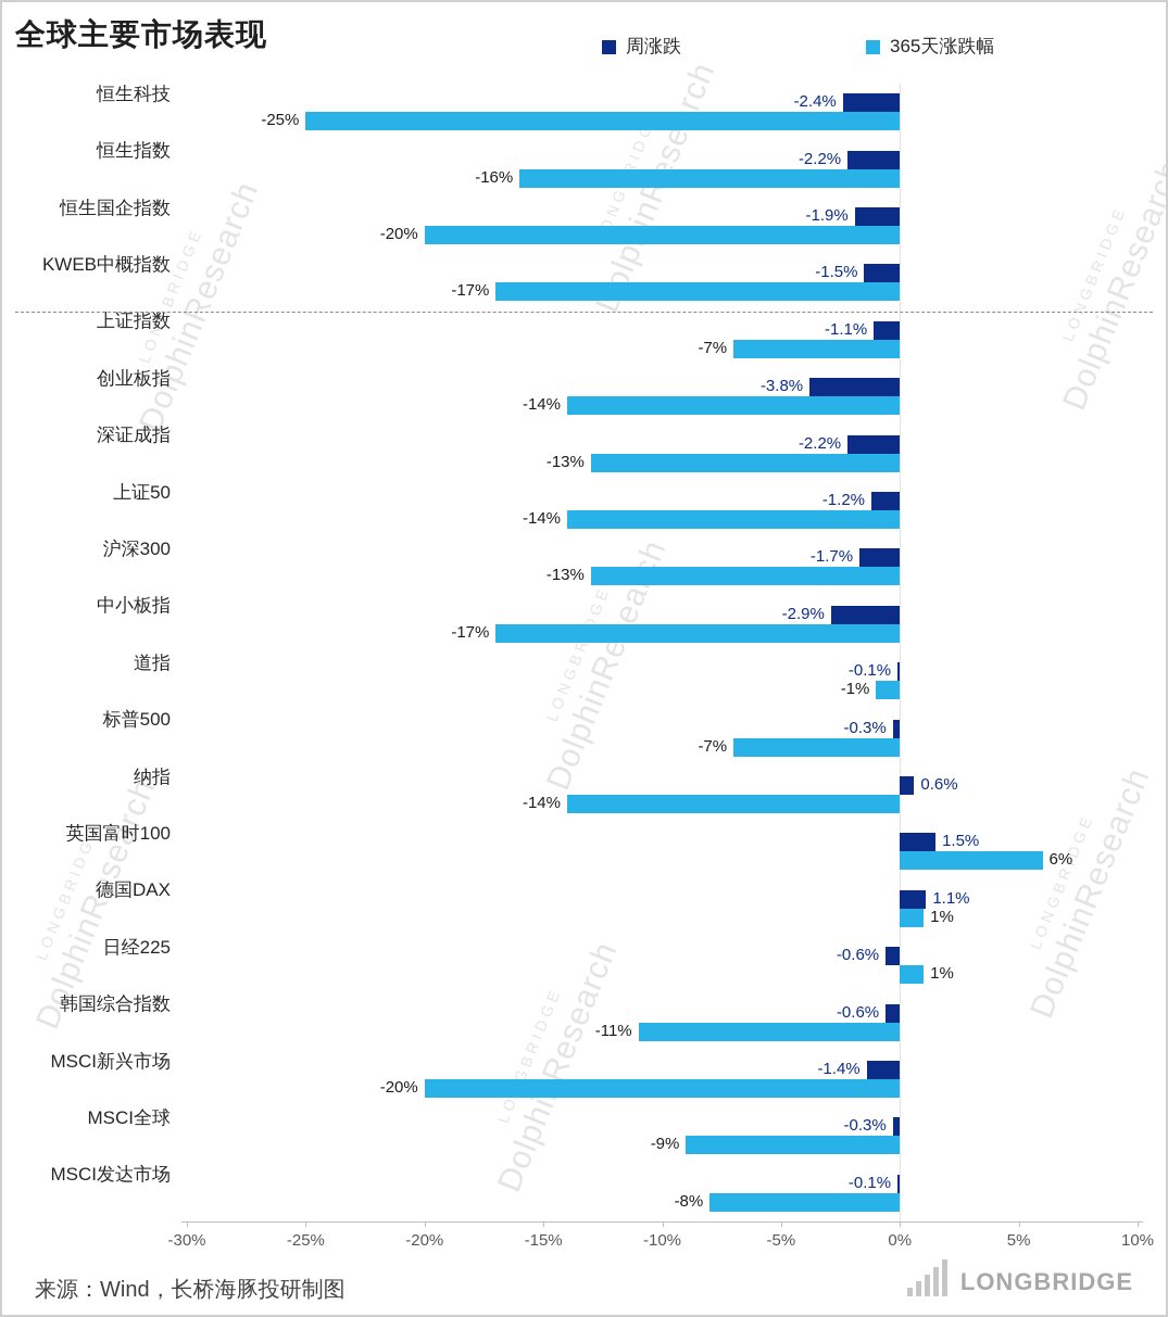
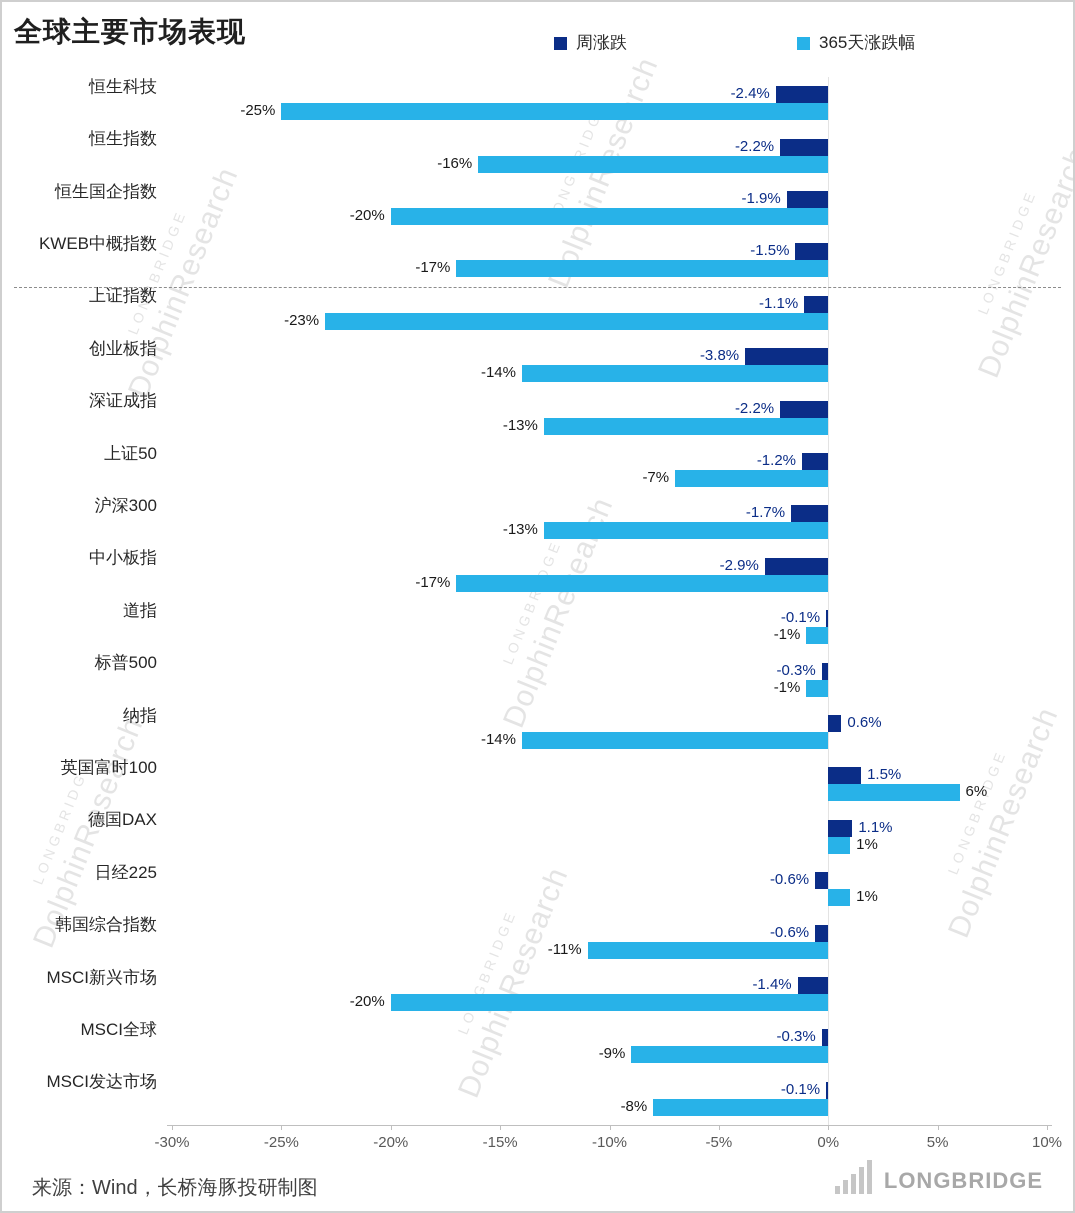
365天涨跌幅/上证指数: -7% -> -23%
365天涨跌幅/上证50: -14% -> -7%
365天涨跌幅/标普500: -7% -> -1%
